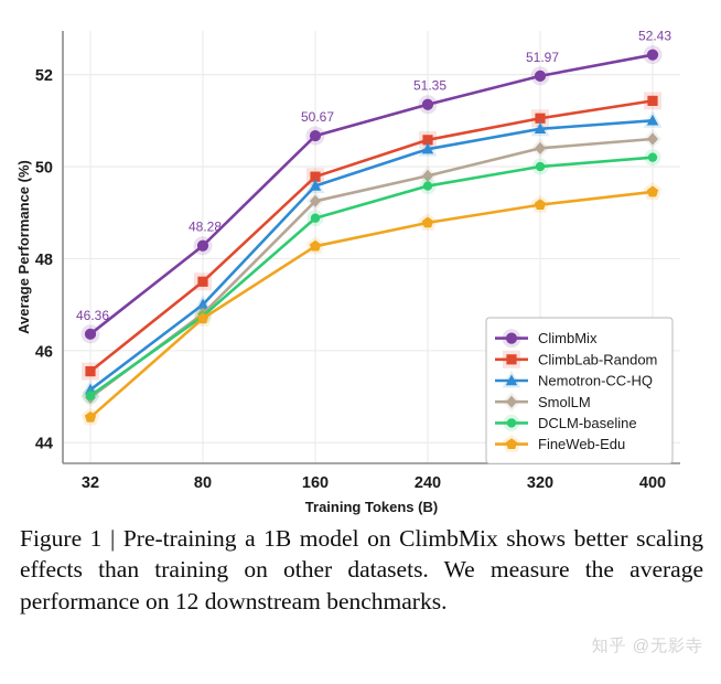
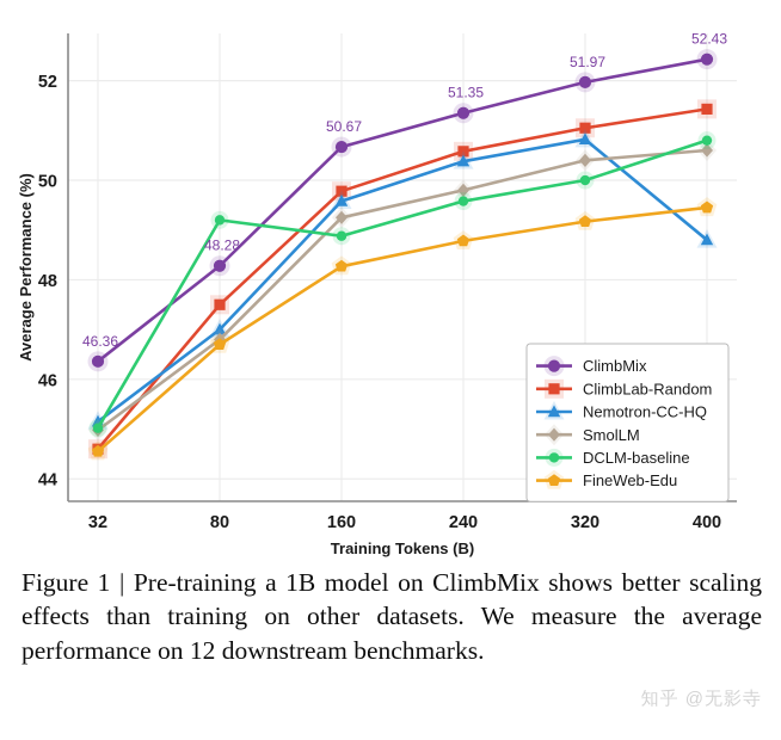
ClimbLab-Random/32: 45.5 -> 44.6
DCLM-baseline/80: 46.8 -> 49.2
Nemotron-CC-HQ/400: 51.0 -> 48.8
DCLM-baseline/400: 50.2 -> 50.8
